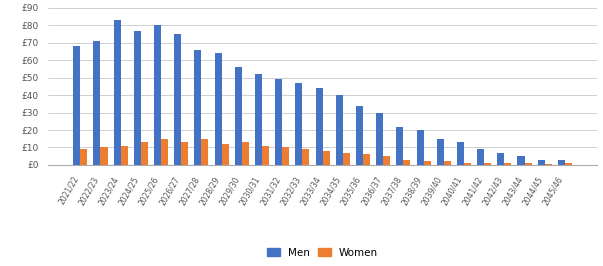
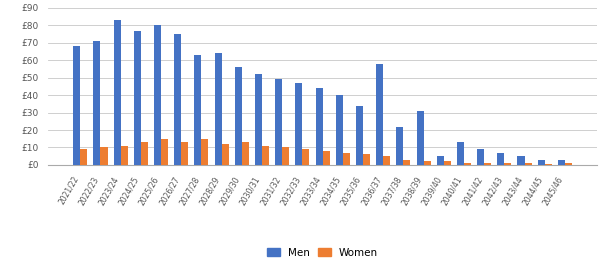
Men/2027/28: £66 -> £63
Men/2036/37: £30 -> £58
Men/2038/39: £20 -> £31
Men/2039/40: £15 -> £5
